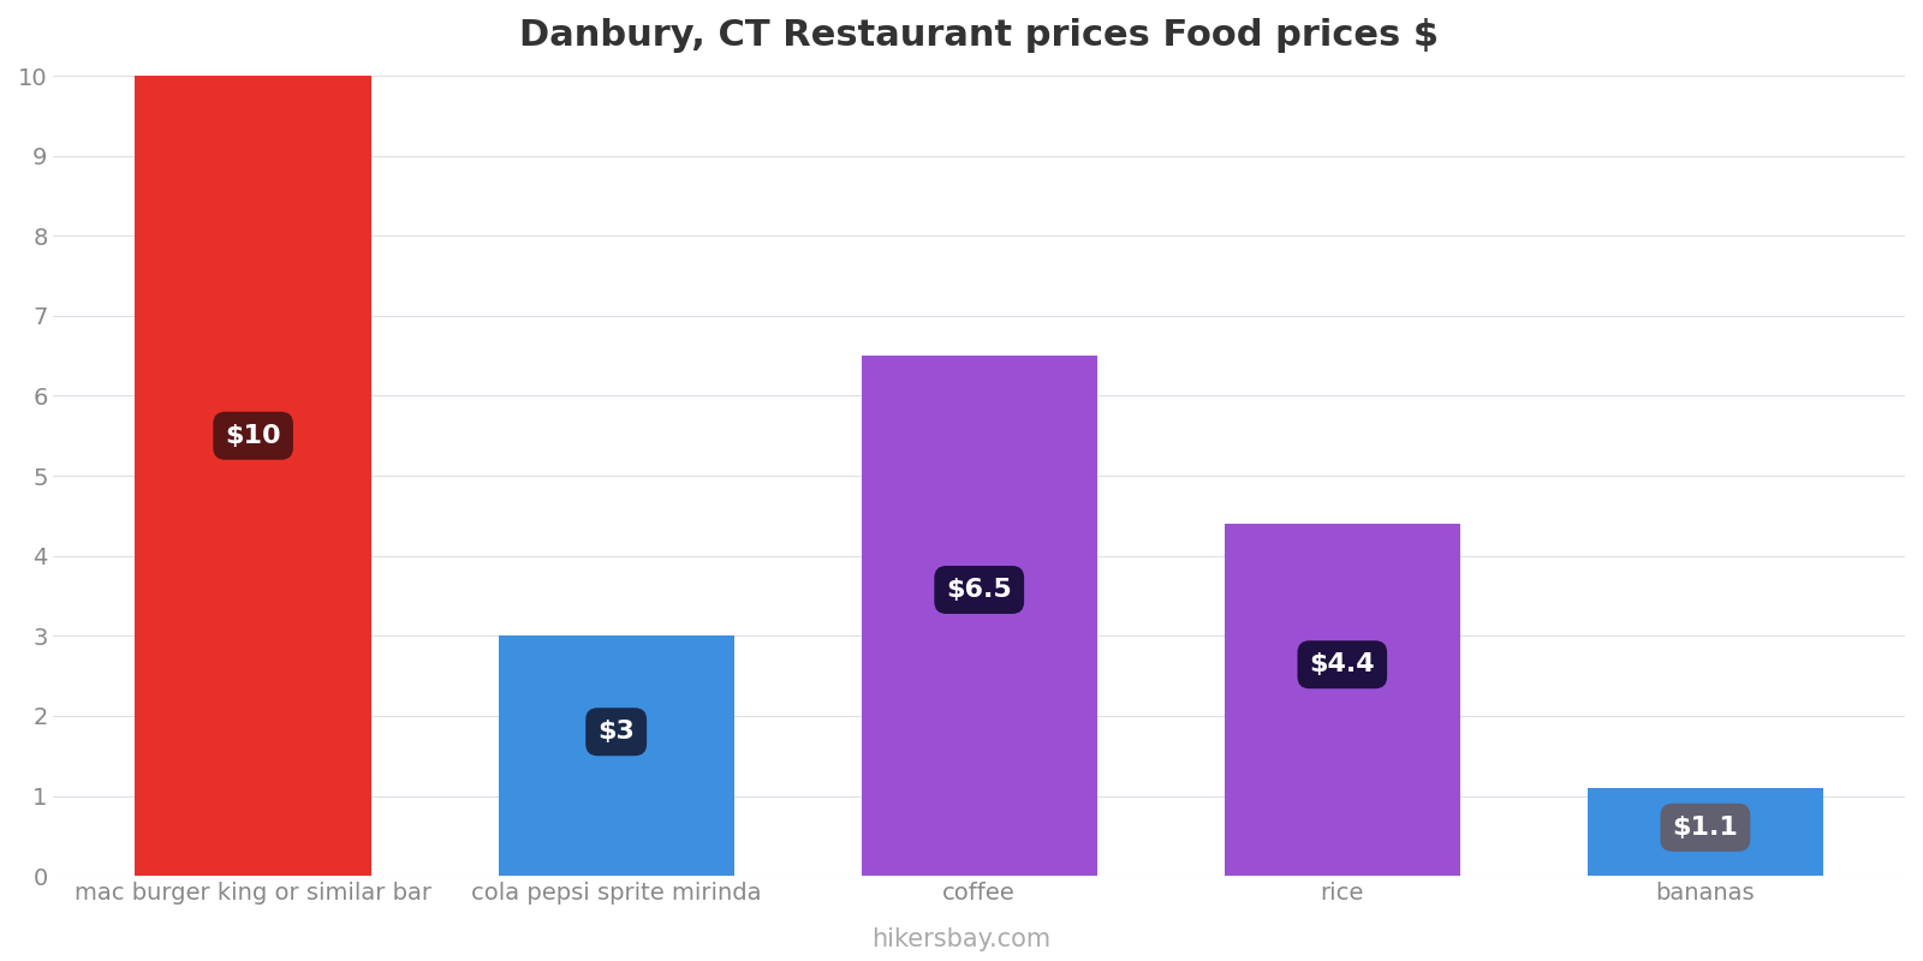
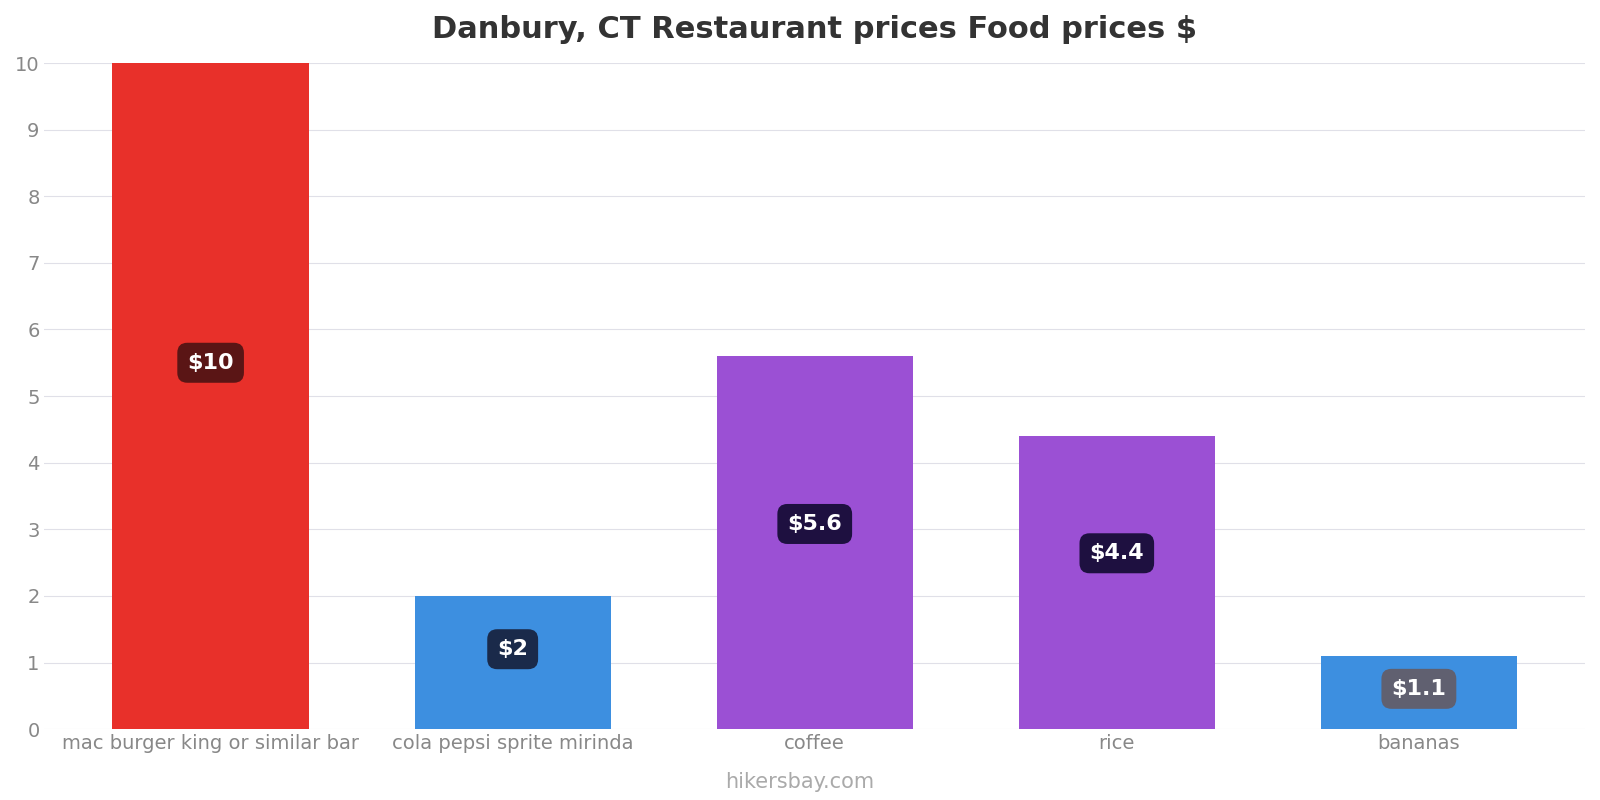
cola pepsi sprite mirinda: $3 -> $2
coffee: $6.5 -> $5.6
